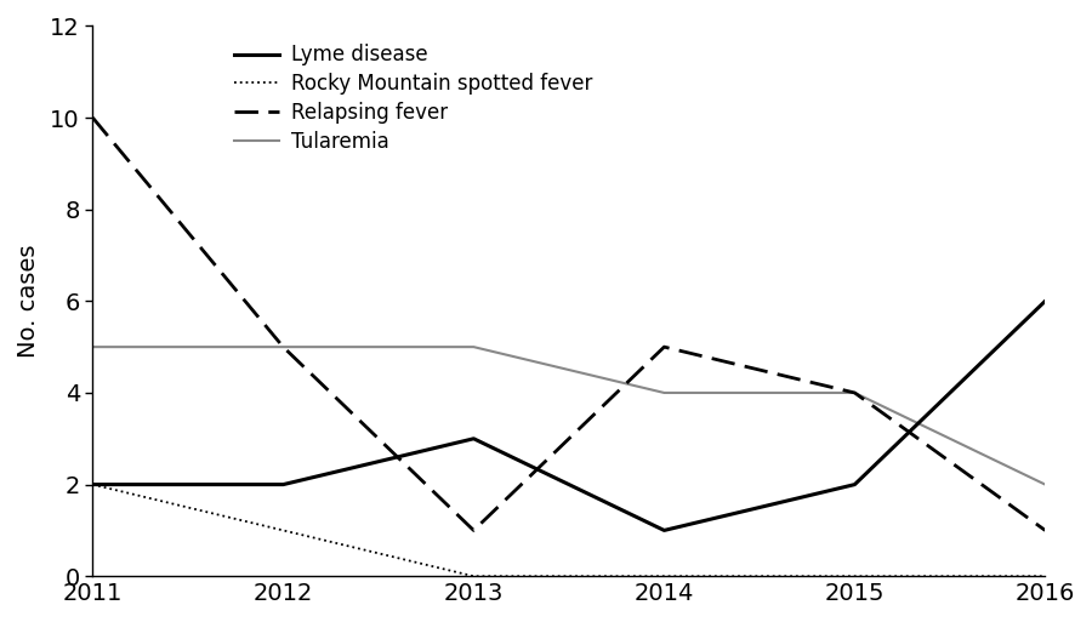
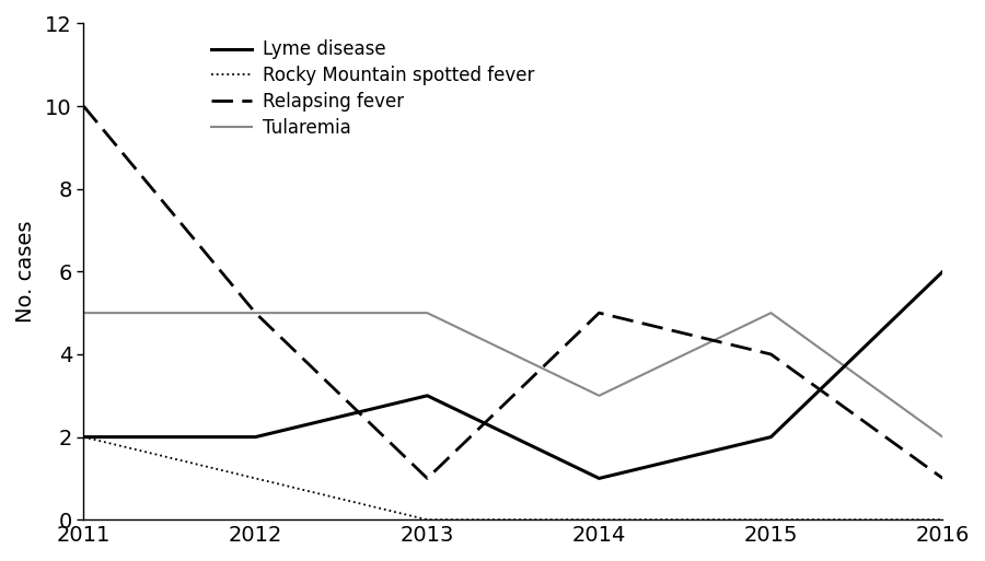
Tularemia/2014: 4 -> 3
Tularemia/2015: 4 -> 5
